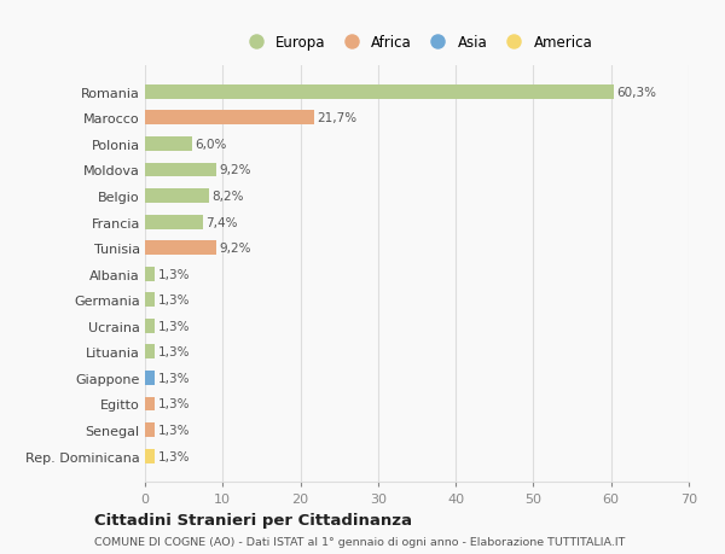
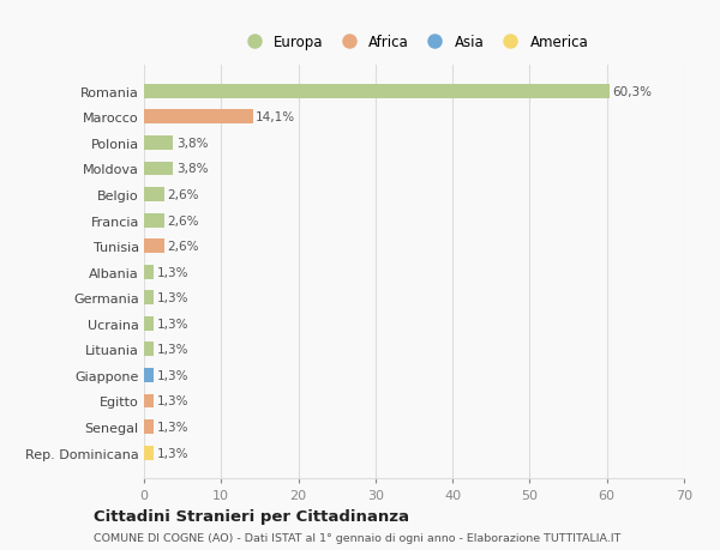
Marocco: 21,7% -> 14,1%
Polonia: 6,0% -> 3,8%
Moldova: 9,2% -> 3,8%
Belgio: 8,2% -> 2,6%
Francia: 7,4% -> 2,6%
Tunisia: 9,2% -> 2,6%
